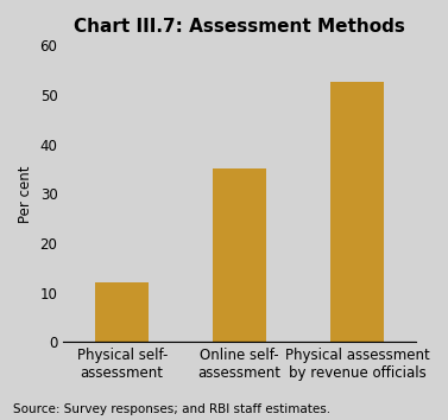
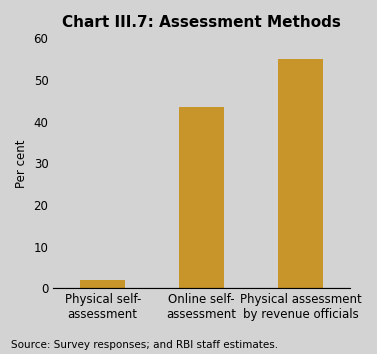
Physical self- assessment: 12.0 -> 2.0
Online self- assessment: 35.0 -> 43.5
Physical assessment by revenue officials: 52.5 -> 55.0
